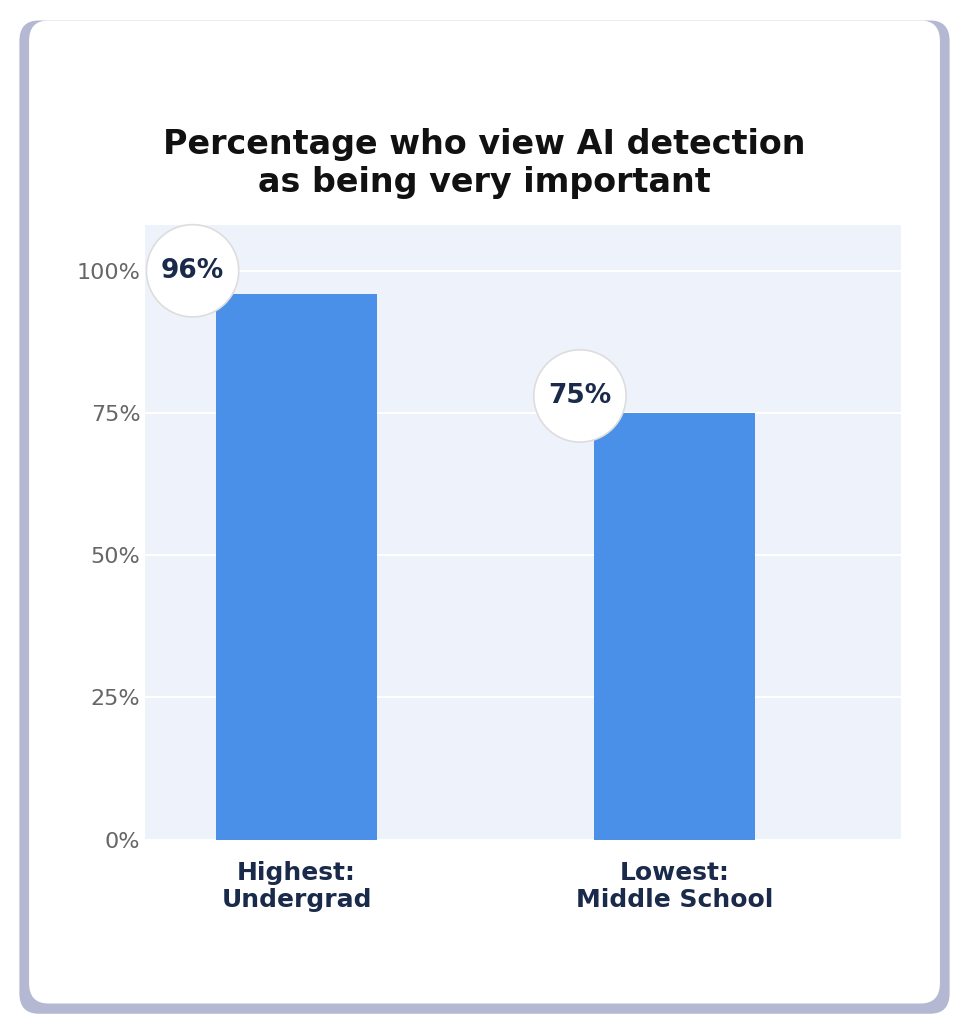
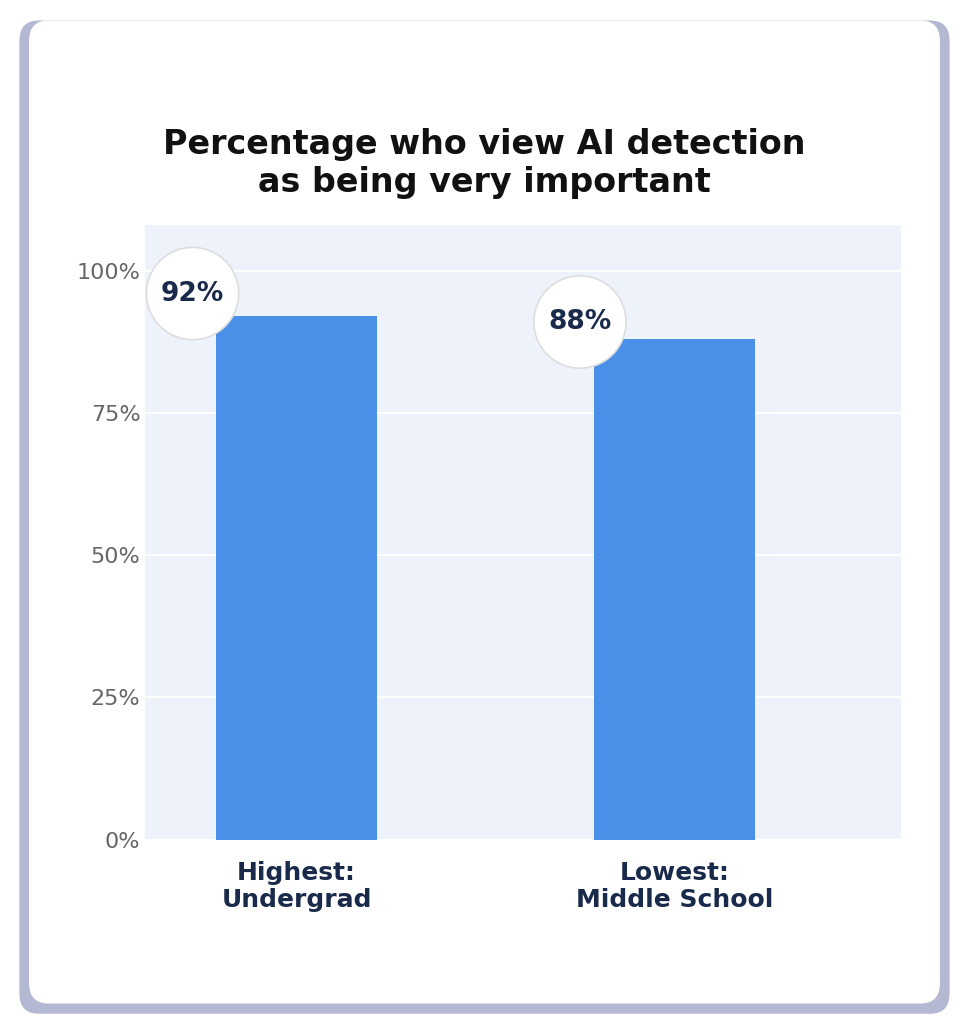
Highest: Undergrad: 96% -> 92%
Lowest: Middle School: 75% -> 88%
